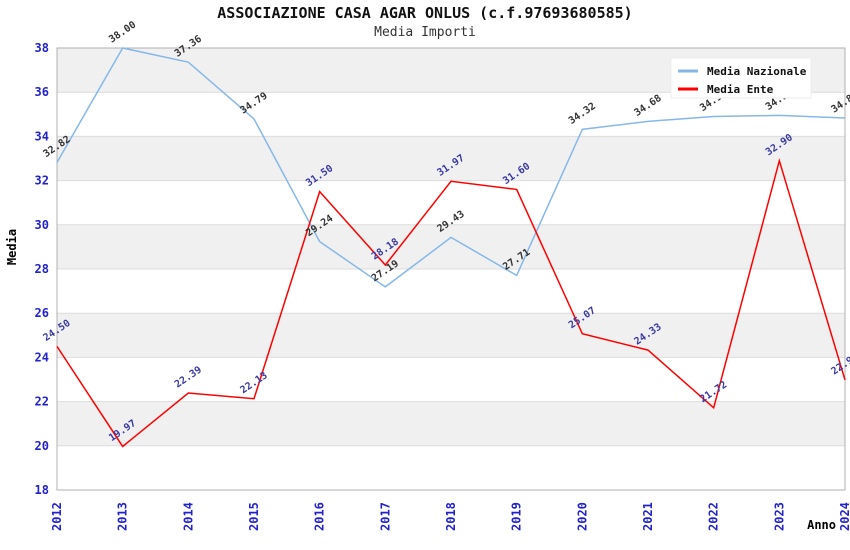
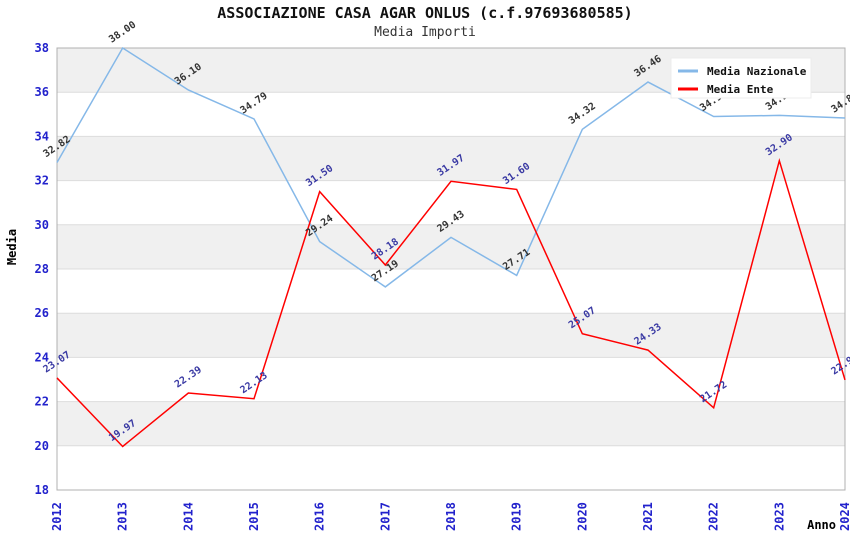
Media Ente/2012: 24.50 -> 23.07
Media Nazionale/2014: 37.36 -> 36.10
Media Nazionale/2021: 34.68 -> 36.46
